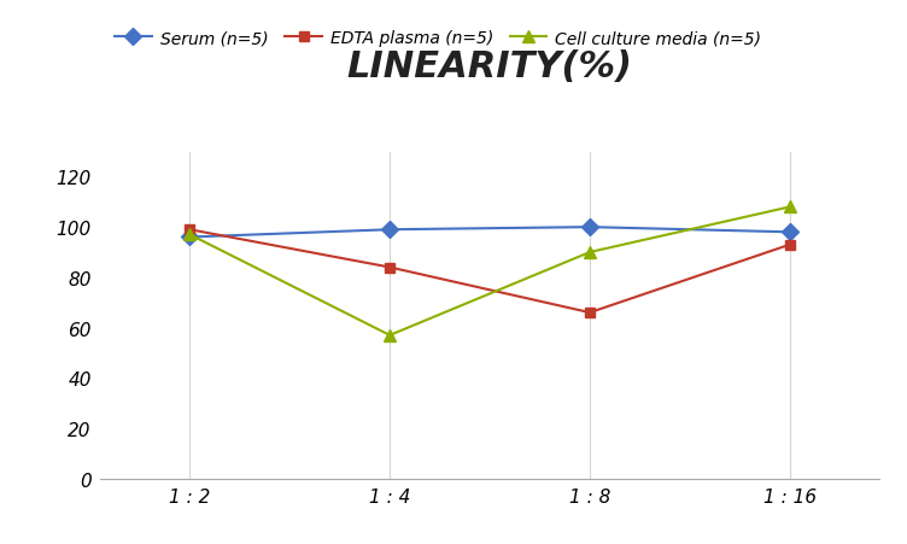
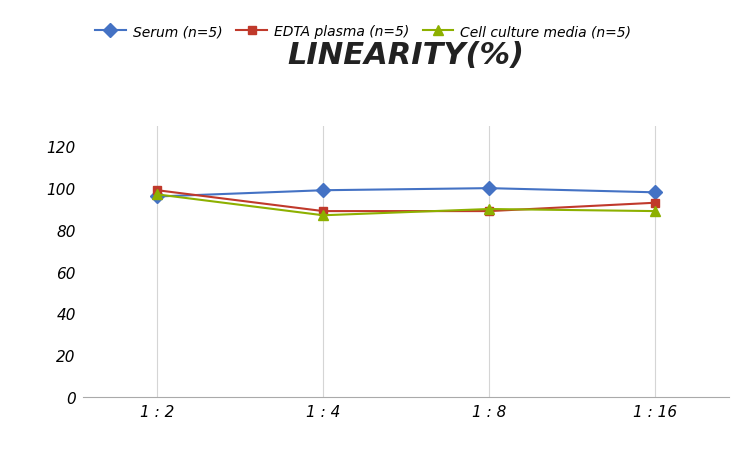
EDTA plasma (n=5)/1 : 4: 84 -> 89
Cell culture media (n=5)/1 : 4: 57 -> 87
EDTA plasma (n=5)/1 : 8: 66 -> 89
Cell culture media (n=5)/1 : 16: 108 -> 89
